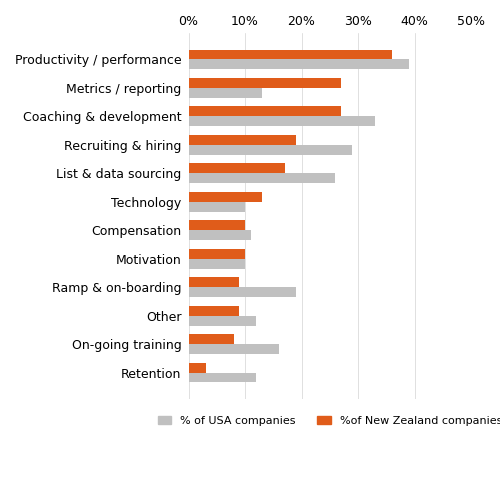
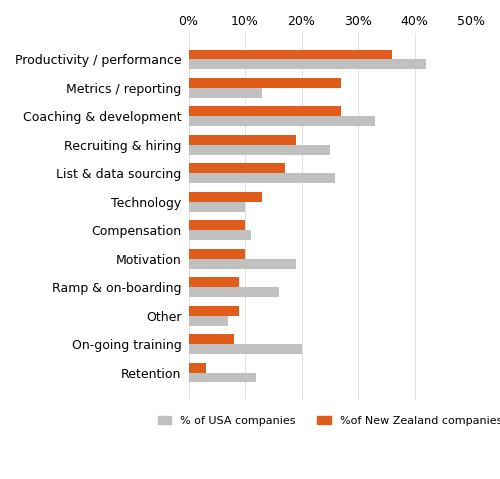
% of USA companies/Productivity / performance: 39% -> 42%
% of USA companies/Recruiting & hiring: 29% -> 25%
% of USA companies/Motivation: 10% -> 19%
% of USA companies/Ramp & on-boarding: 19% -> 16%
% of USA companies/Other: 12% -> 7%
% of USA companies/On-going training: 16% -> 20%
